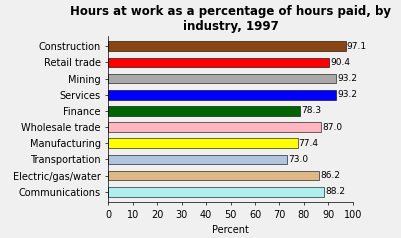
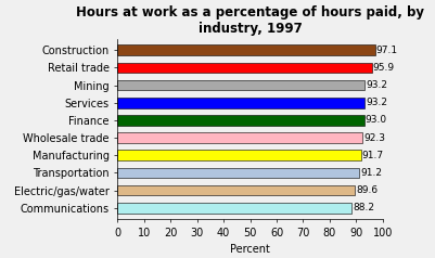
Retail trade: 90.4 -> 95.9
Finance: 78.3 -> 93.0
Wholesale trade: 87.0 -> 92.3
Manufacturing: 77.4 -> 91.7
Transportation: 73.0 -> 91.2
Electric/gas/water: 86.2 -> 89.6
